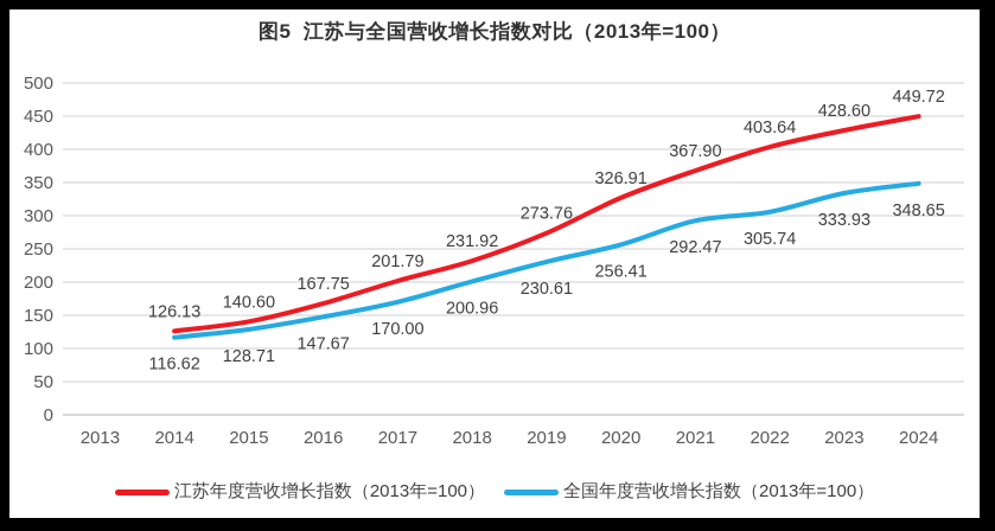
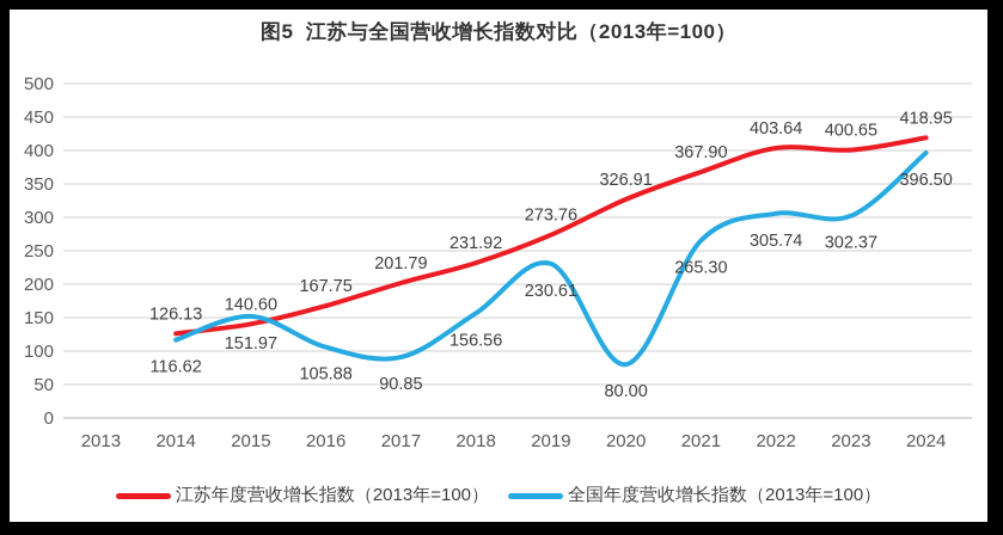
全国年度营收增长指数（2013年=100）/2015: 128.71 -> 151.97
全国年度营收增长指数（2013年=100）/2016: 147.67 -> 105.88
全国年度营收增长指数（2013年=100）/2017: 170.00 -> 90.85
全国年度营收增长指数（2013年=100）/2018: 200.96 -> 156.56
全国年度营收增长指数（2013年=100）/2020: 256.41 -> 80.00
全国年度营收增长指数（2013年=100）/2021: 292.47 -> 265.30
江苏年度营收增长指数（2013年=100）/2023: 428.60 -> 400.65
全国年度营收增长指数（2013年=100）/2023: 333.93 -> 302.37
江苏年度营收增长指数（2013年=100）/2024: 449.72 -> 418.95
全国年度营收增长指数（2013年=100）/2024: 348.65 -> 396.50
